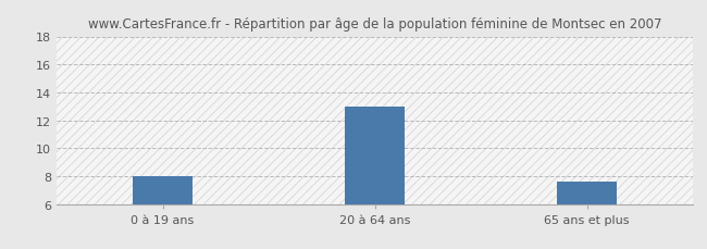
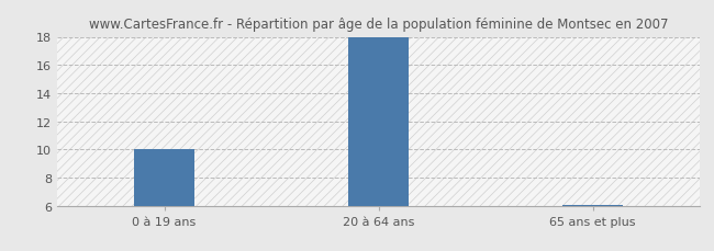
0 à 19 ans: 8.0 -> 10.0
20 à 64 ans: 13.0 -> 18.0
65 ans et plus: 7.6 -> 6.0
